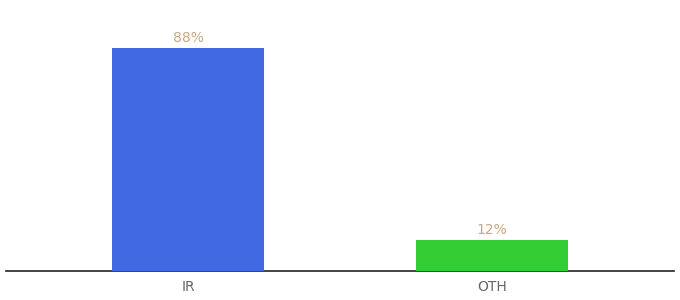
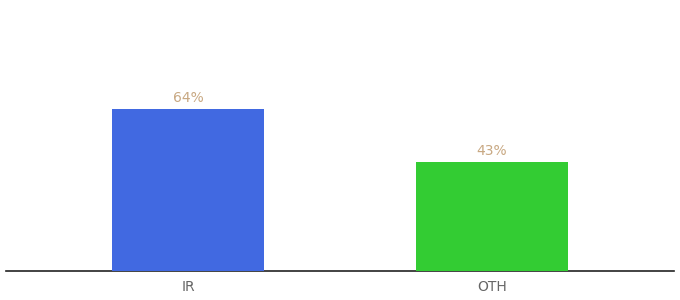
IR: 88% -> 64%
OTH: 12% -> 43%
